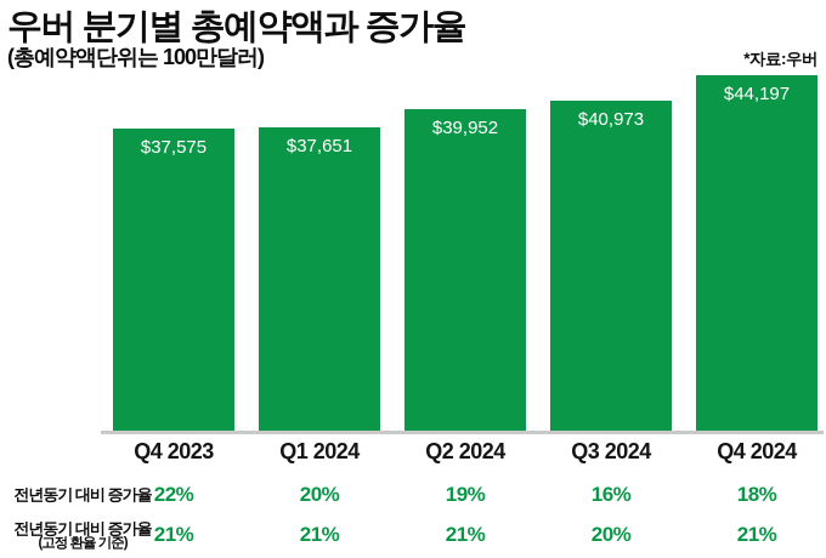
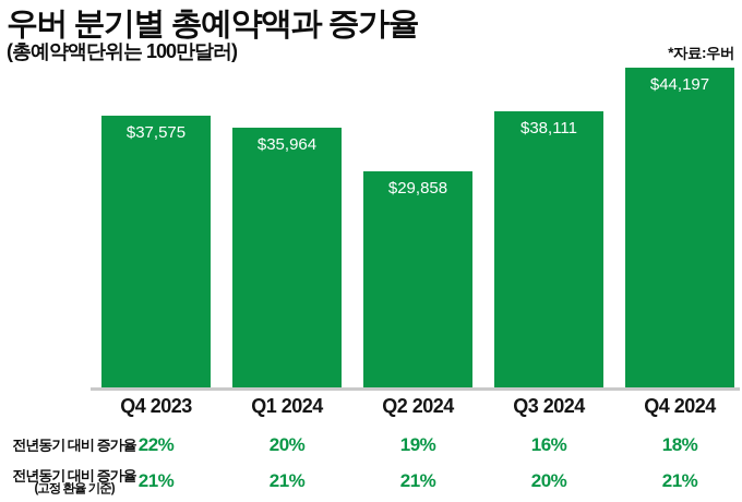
Q1 2024: $37,651 -> $35,964
Q2 2024: $39,952 -> $29,858
Q3 2024: $40,973 -> $38,111
